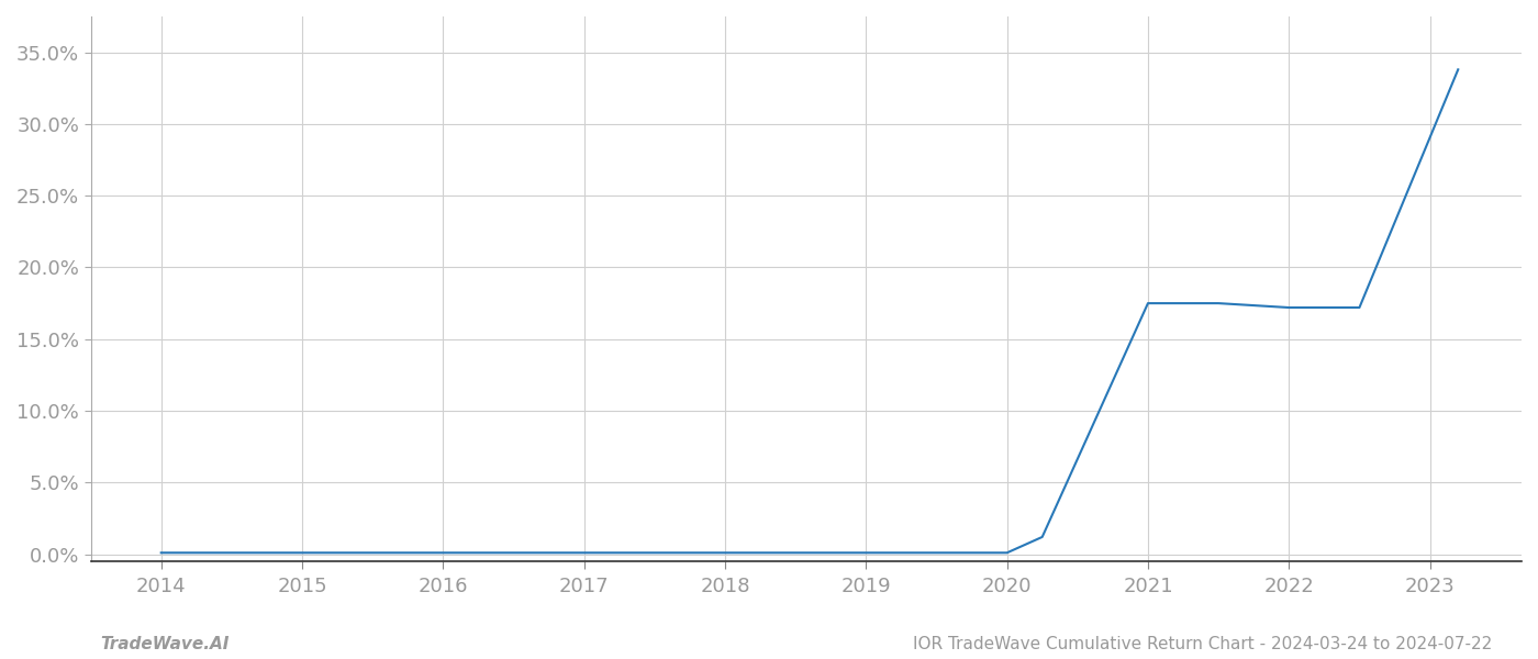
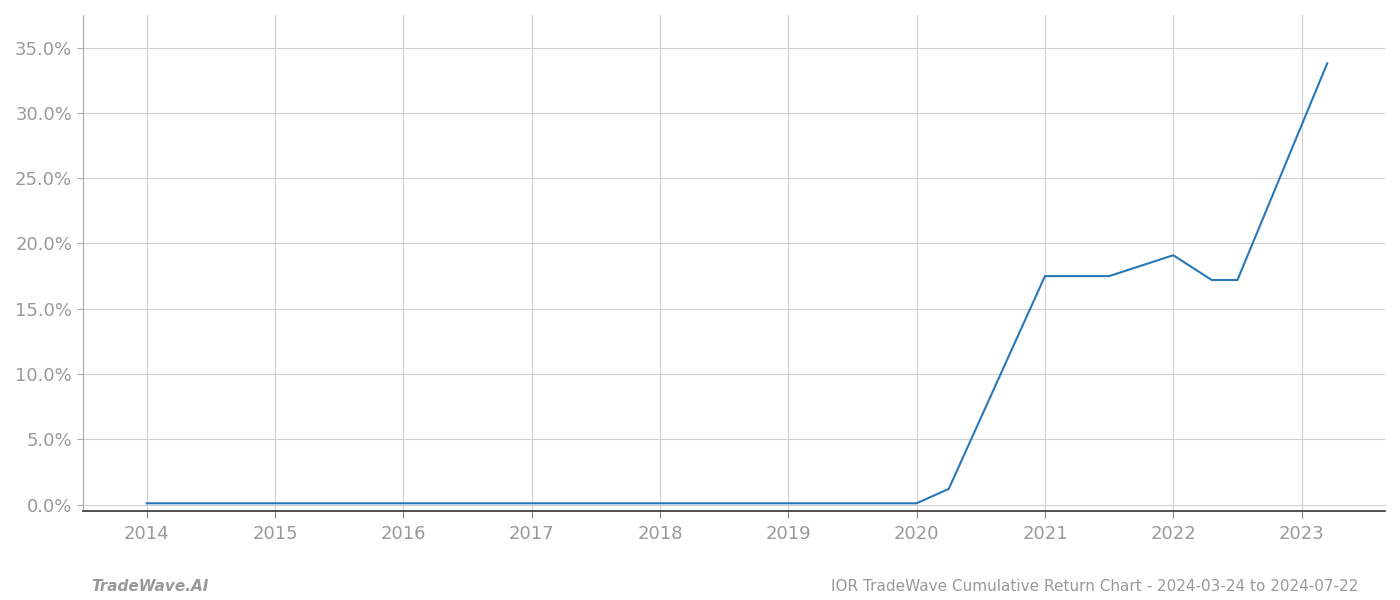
2022: 17.2% -> 19.1%
